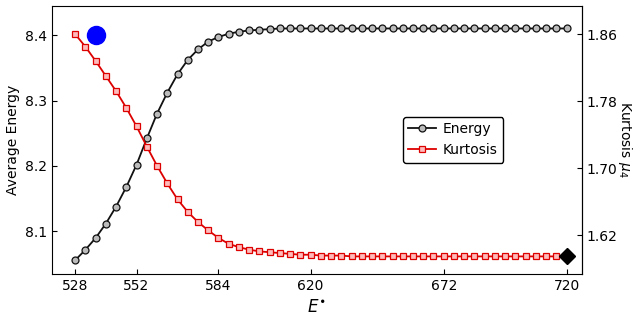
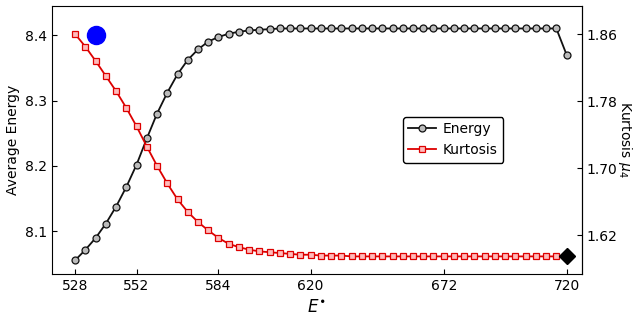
Energy/720: 8.410 -> 8.370
